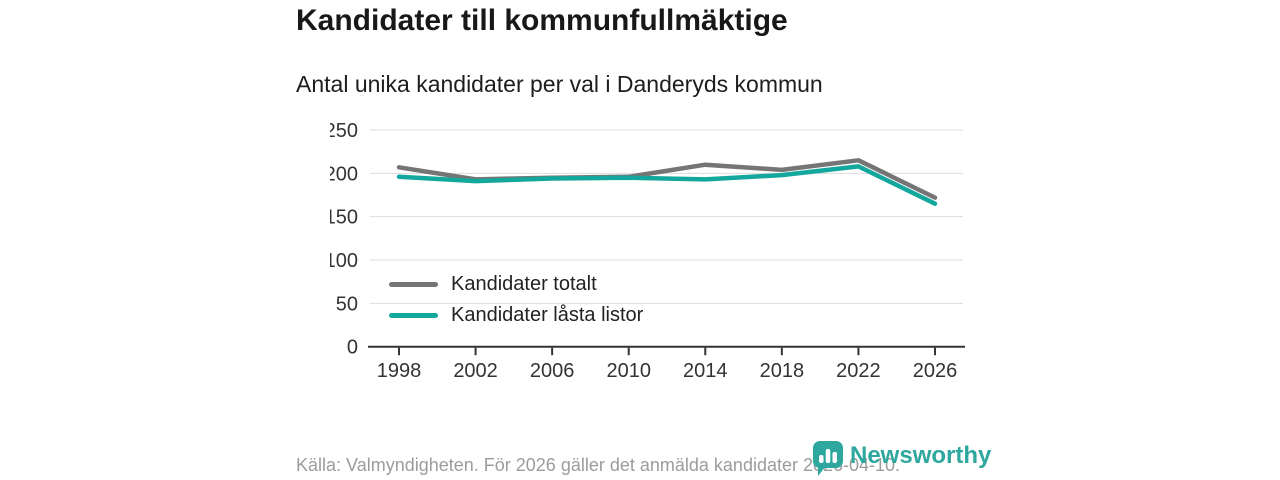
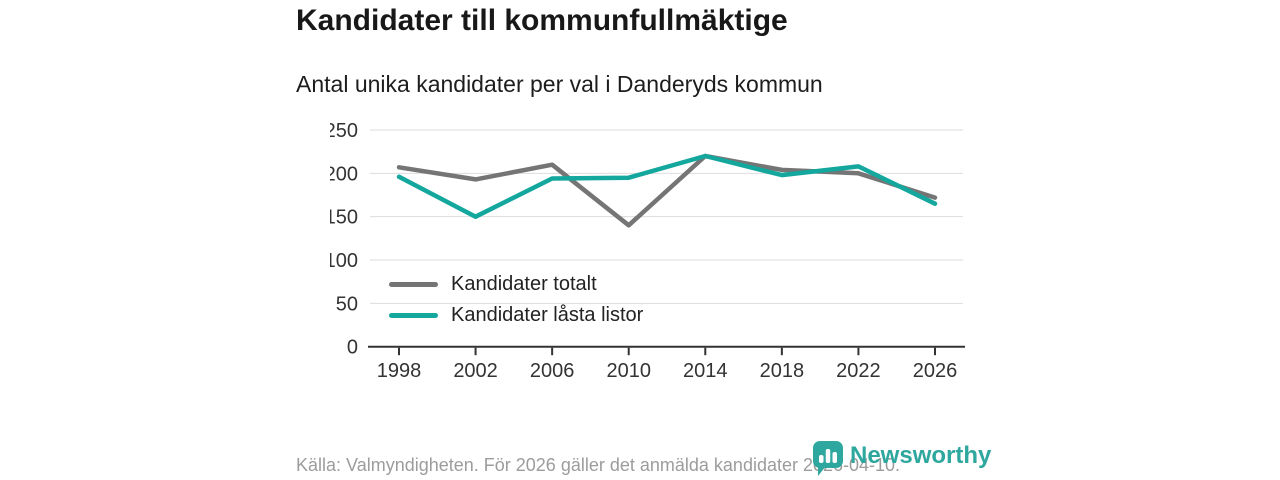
Kandidater låsta listor/2002: 190 -> 150
Kandidater totalt/2006: 200 -> 210
Kandidater totalt/2010: 200 -> 140
Kandidater totalt/2014: 210 -> 220
Kandidater låsta listor/2014: 190 -> 220
Kandidater totalt/2022: 220 -> 200
